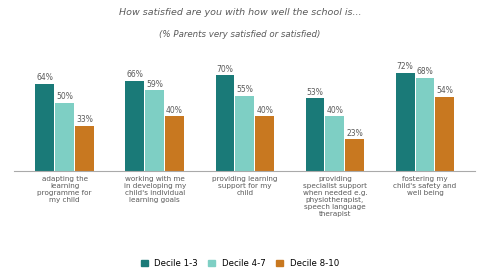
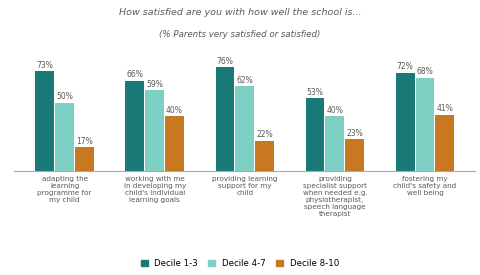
Decile 1-3/adapting the learning programme for my child: 64% -> 73%
Decile 8-10/adapting the learning programme for my child: 33% -> 17%
Decile 1-3/providing learning support for my child: 70% -> 76%
Decile 4-7/providing learning support for my child: 55% -> 62%
Decile 8-10/providing learning support for my child: 40% -> 22%
Decile 8-10/fostering my child's safety and well being: 54% -> 41%
